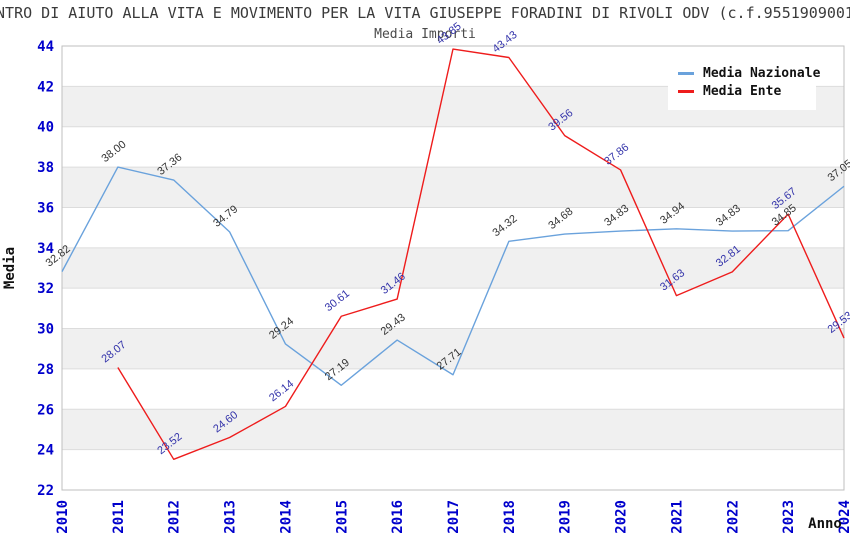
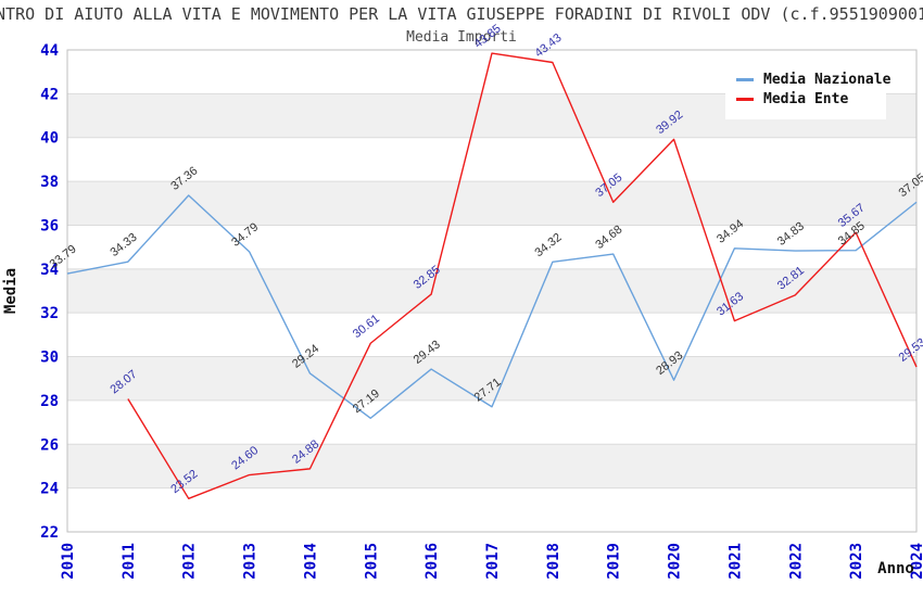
Media Nazionale/2010: 32.82 -> 33.79
Media Nazionale/2011: 38.00 -> 34.33
Media Ente/2014: 26.14 -> 24.88
Media Ente/2016: 31.46 -> 32.85
Media Ente/2019: 39.56 -> 37.05
Media Nazionale/2020: 34.83 -> 28.93
Media Ente/2020: 37.86 -> 39.92
